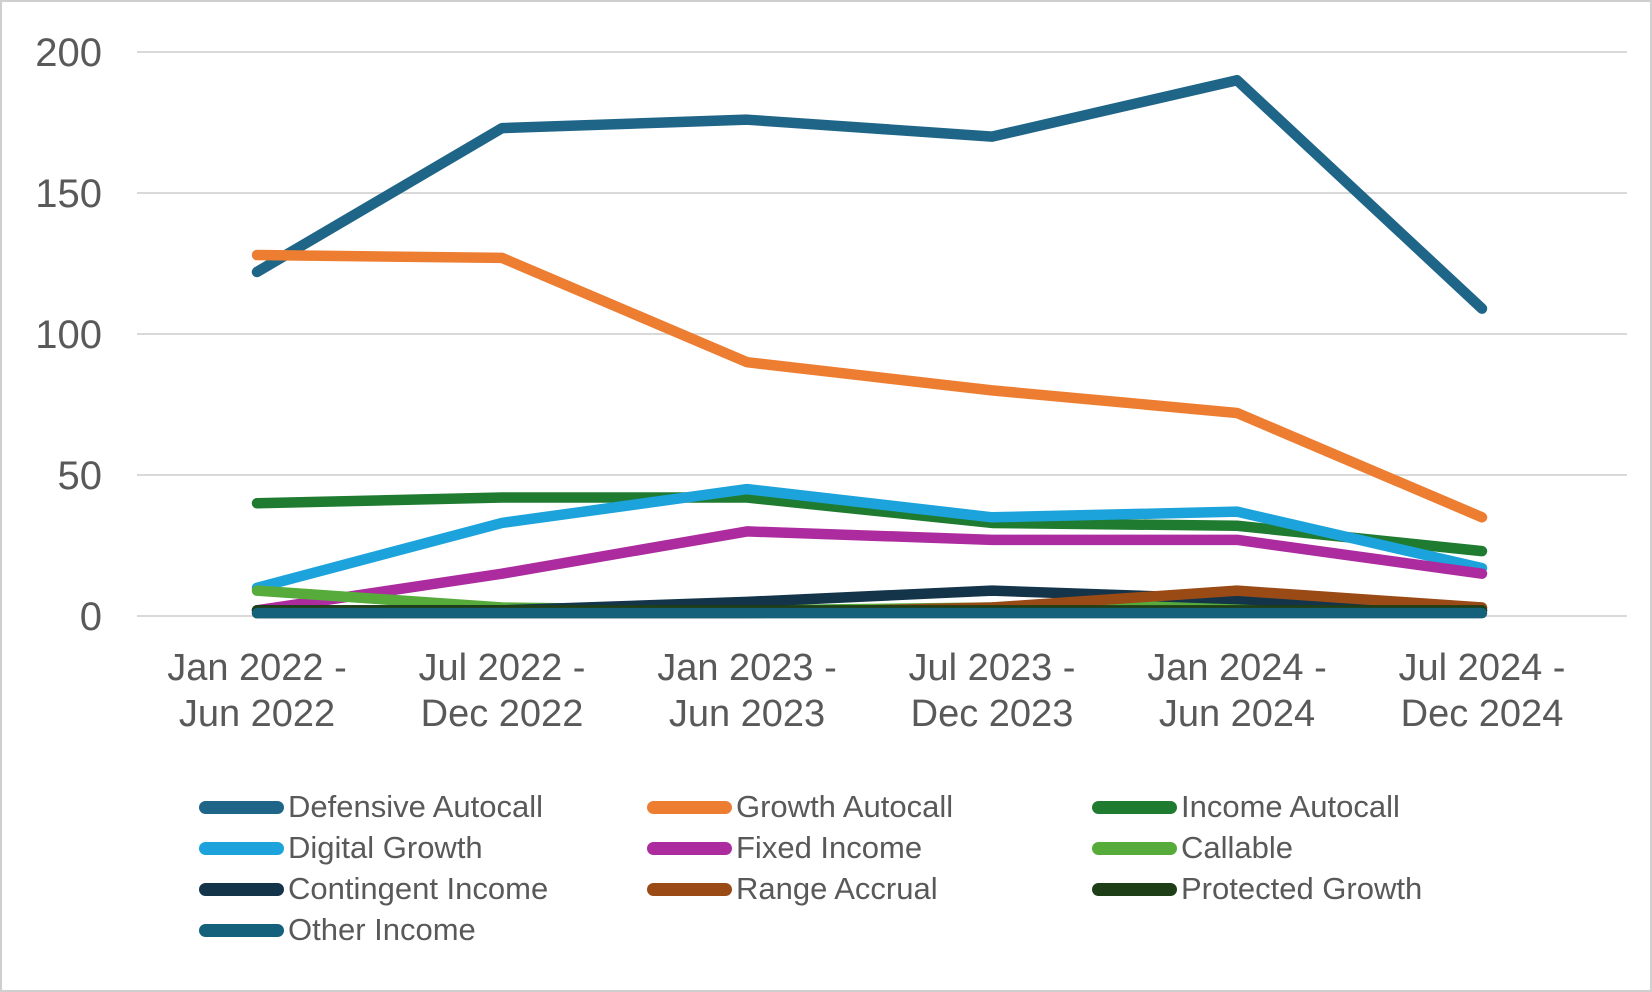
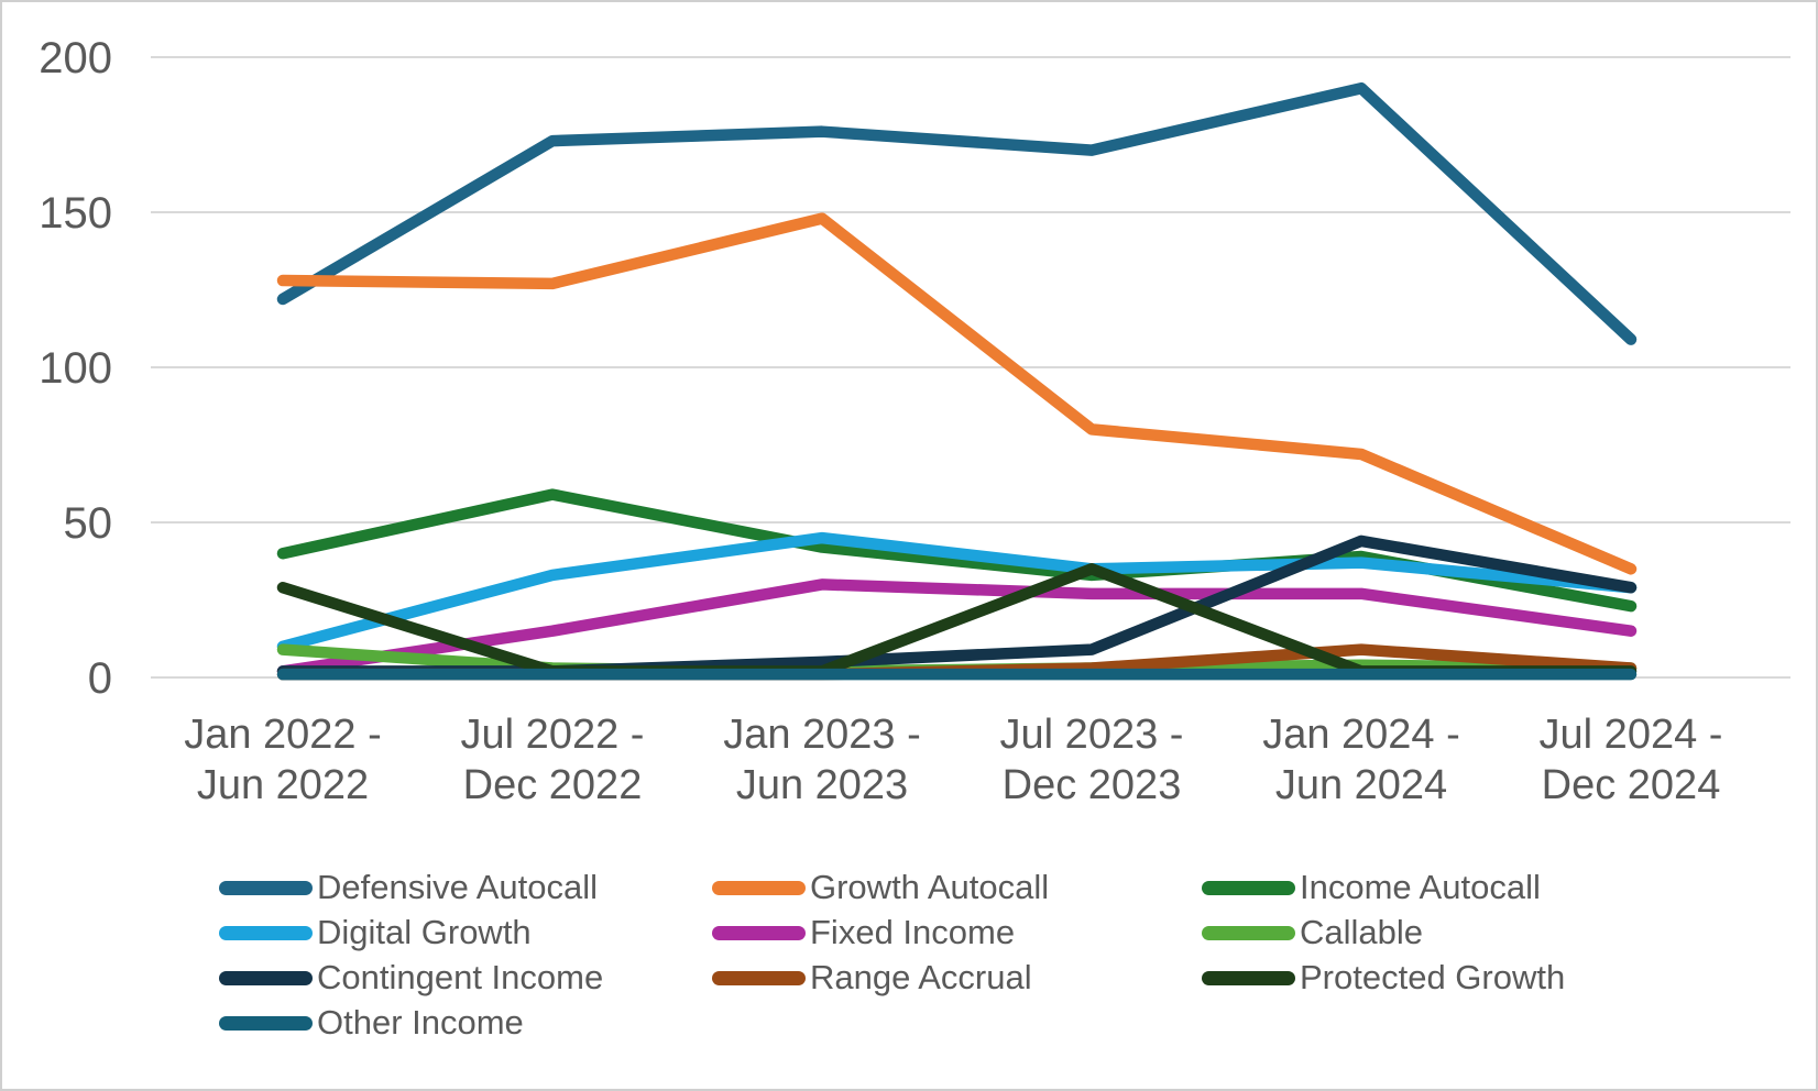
Protected Growth/Jan 2022 - Jun 2022: 2 -> 29
Income Autocall/Jul 2022 - Dec 2022: 42 -> 59
Growth Autocall/Jan 2023 - Jun 2023: 90 -> 148
Protected Growth/Jul 2023 - Dec 2023: 2 -> 35
Income Autocall/Jan 2024 - Jun 2024: 32 -> 39
Contingent Income/Jan 2024 - Jun 2024: 6 -> 44
Digital Growth/Jul 2024 - Dec 2024: 17 -> 29
Contingent Income/Jul 2024 - Dec 2024: 2 -> 29
